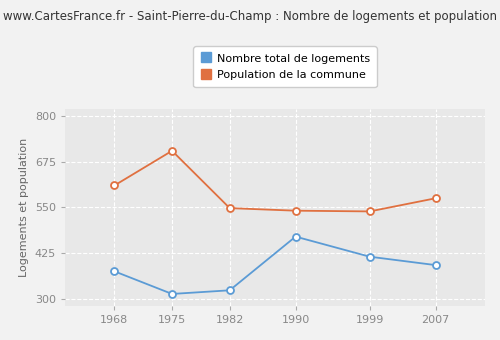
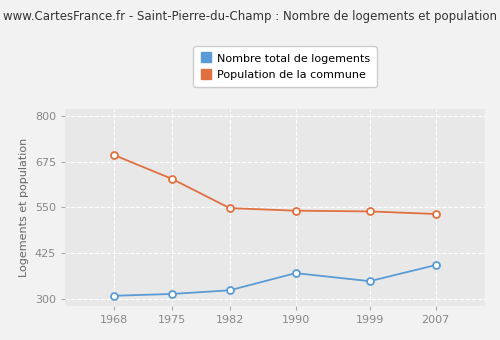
Nombre total de logements/1968: 375 -> 308
Population de la commune/1968: 610 -> 693
Population de la commune/1975: 705 -> 628
Nombre total de logements/1990: 470 -> 370
Nombre total de logements/1999: 415 -> 348
Population de la commune/2007: 575 -> 532
